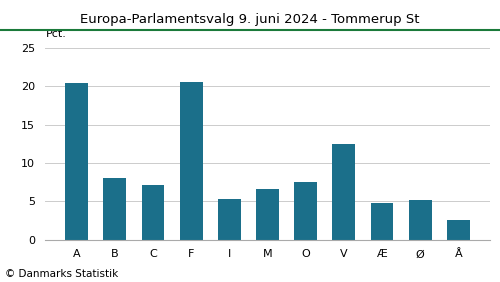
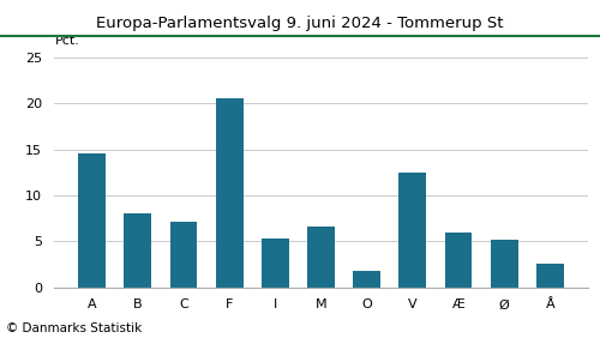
A: 20.4 -> 14.6
O: 7.5 -> 1.8
Æ: 4.8 -> 6.0
